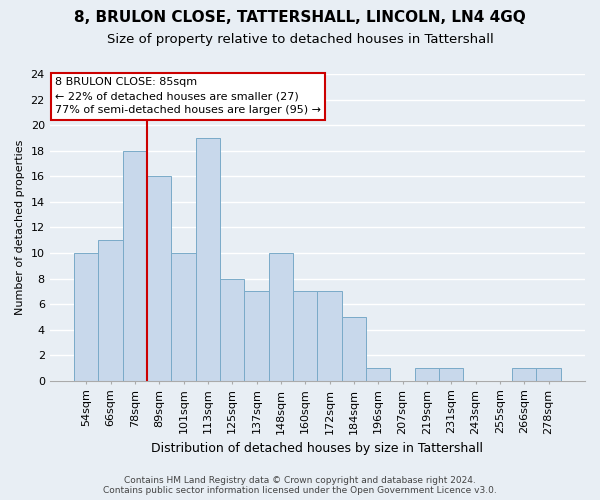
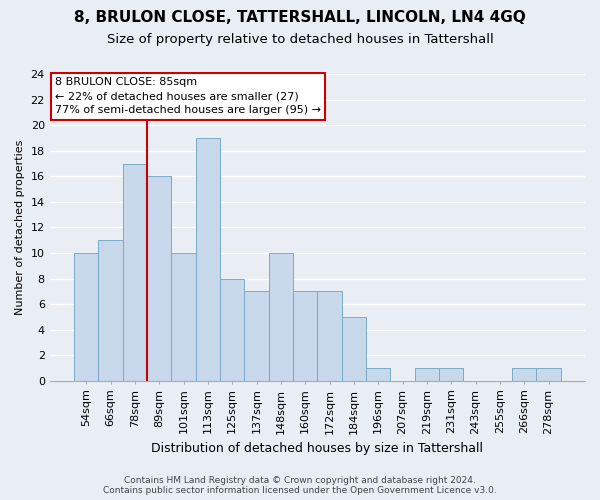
78sqm: 18 -> 17
